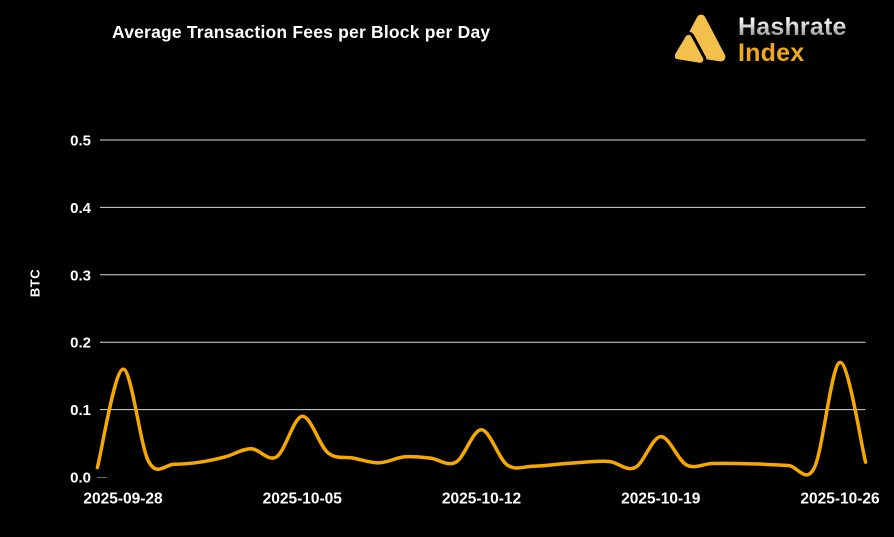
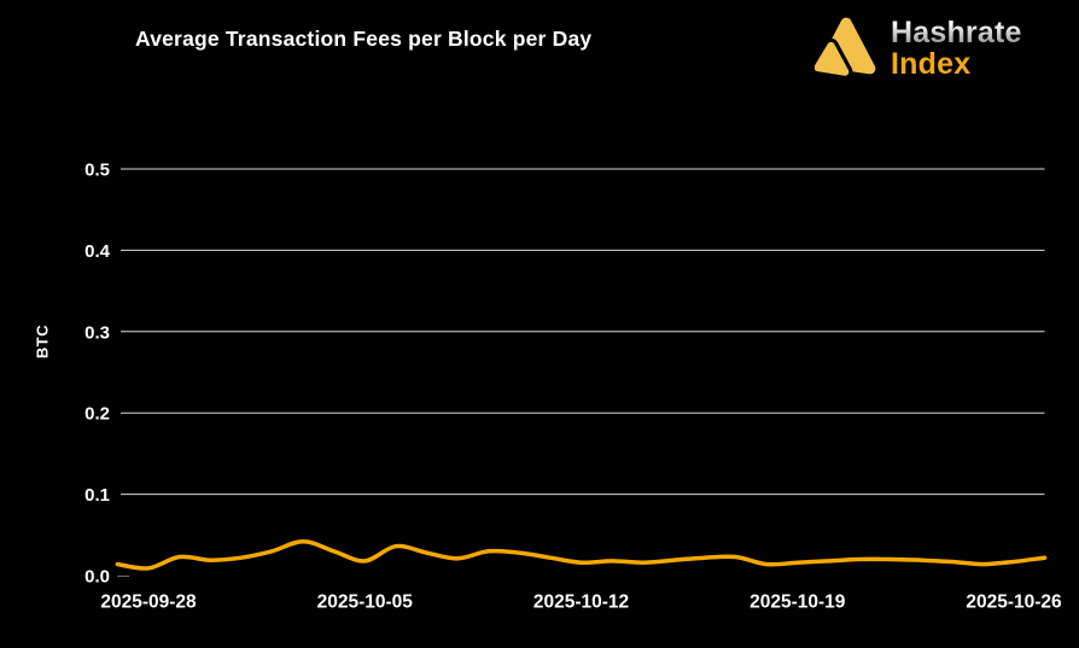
2025-09-28: 0.16 -> 0.01
2025-10-05: 0.09 -> 0.02
2025-10-12: 0.07 -> 0.02
2025-10-19: 0.06 -> 0.02
2025-10-26: 0.17 -> 0.02
